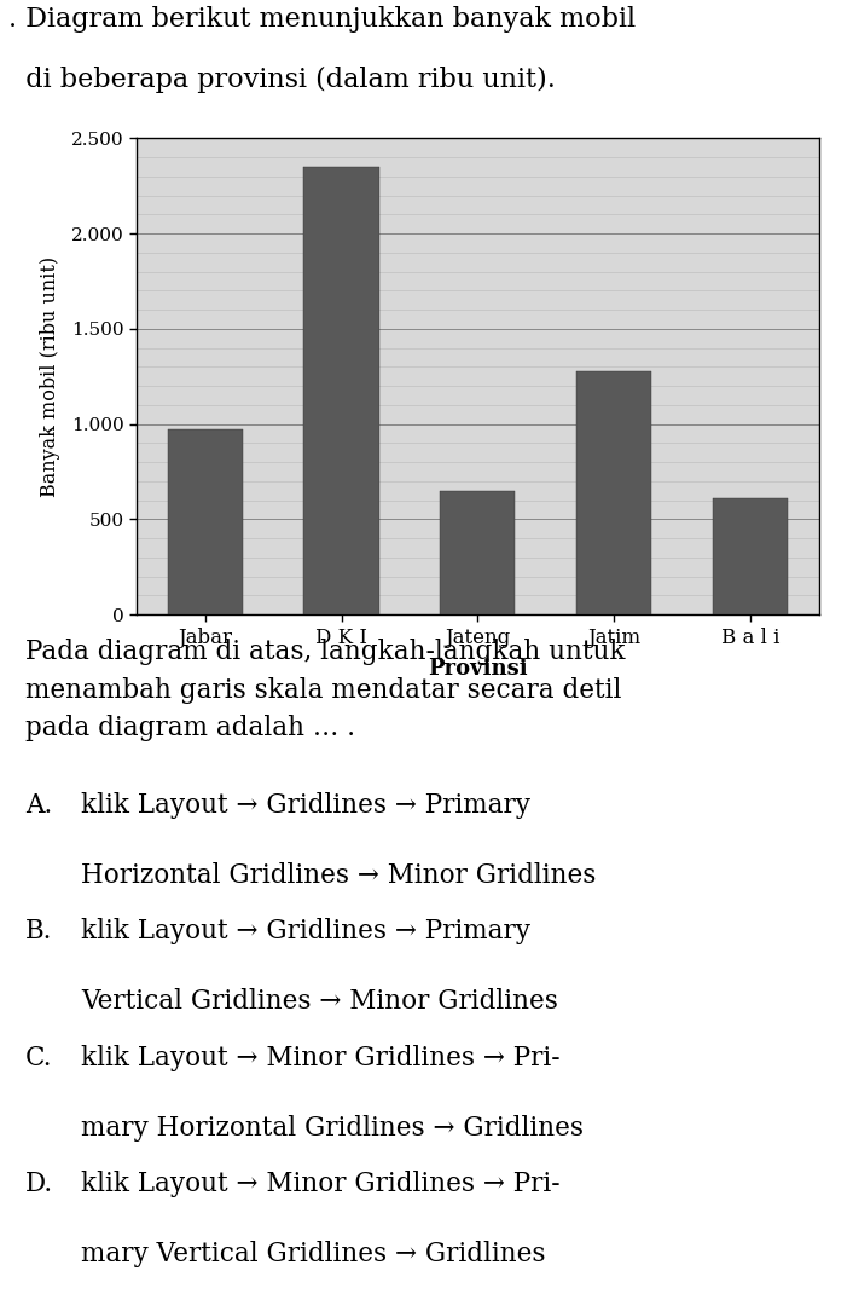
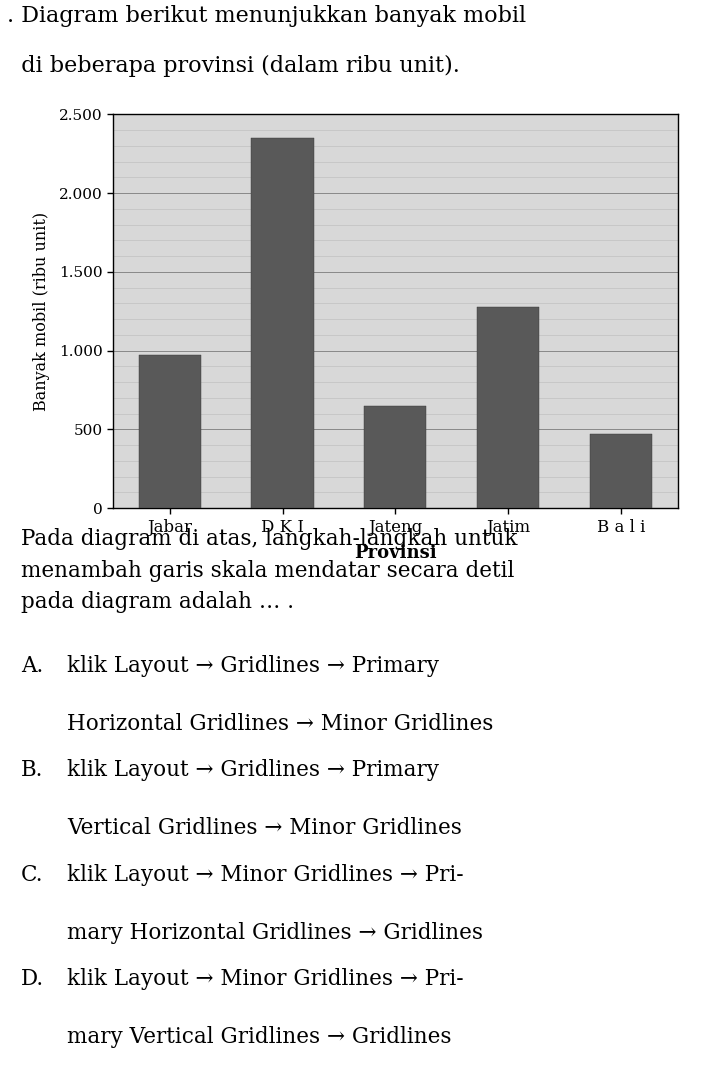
B a l i: 610 -> 470
